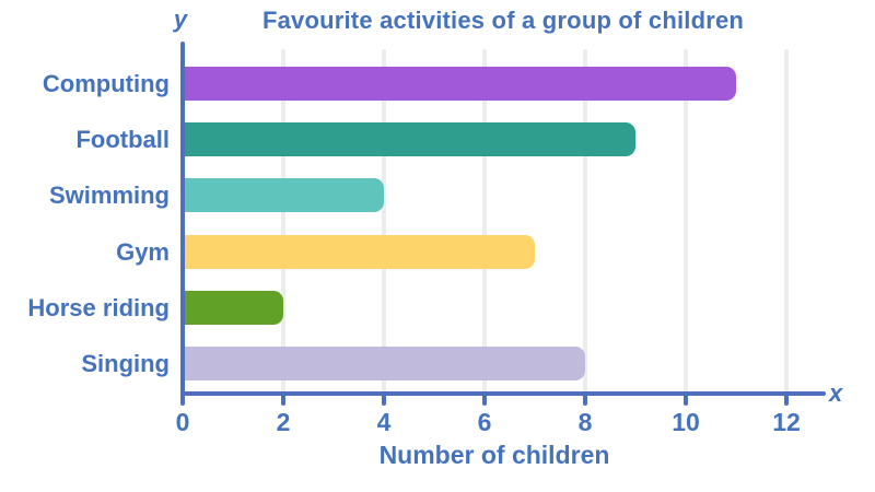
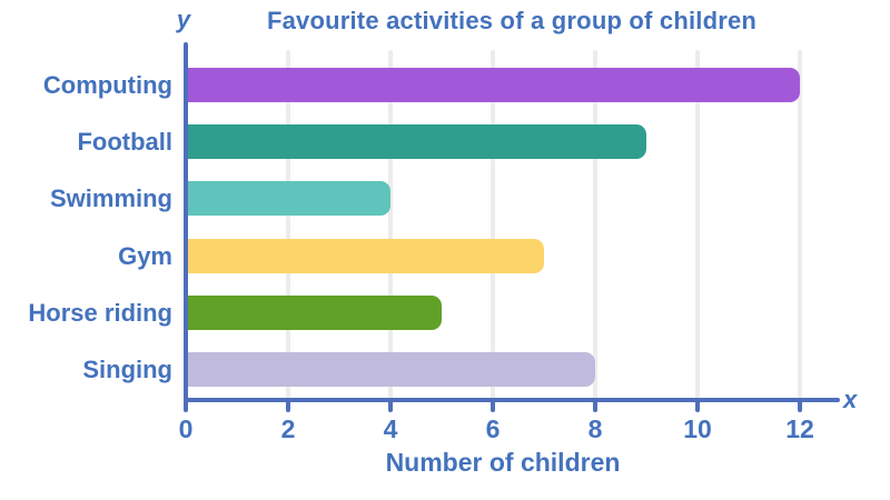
Computing: 11 -> 12
Horse riding: 2 -> 5
